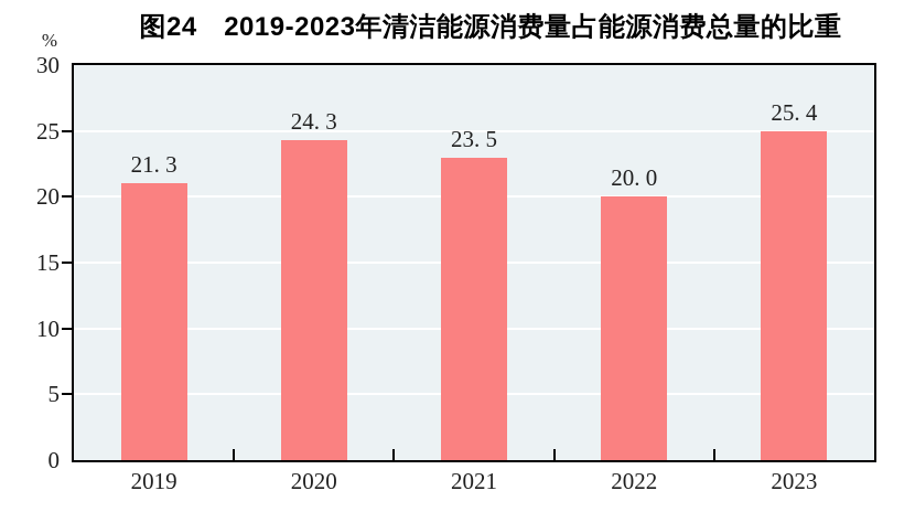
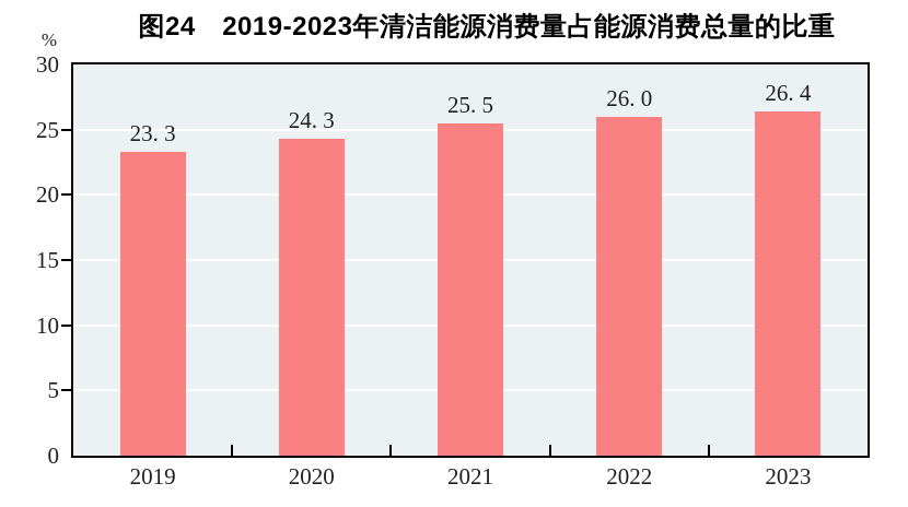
2019: 21 -> 23
2021: 23 -> 25
2022: 20 -> 26
2023: 25 -> 26
